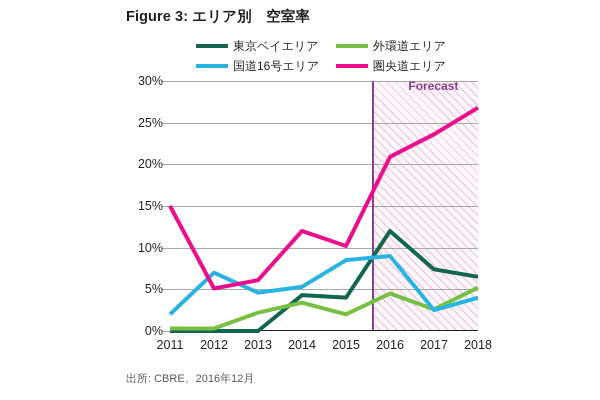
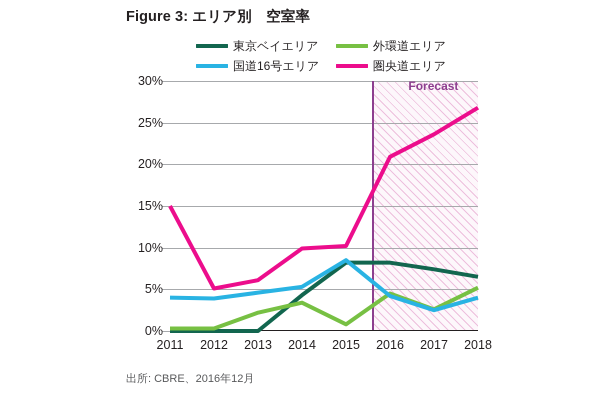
国道16号エリア/2011: 2% -> 4%
国道16号エリア/2012: 7% -> 4%
圏央道エリア/2014: 12% -> 10%
東京ベイエリア/2015: 4% -> 8%
外環道エリア/2015: 2% -> 1%
東京ベイエリア/2016: 12% -> 8%
国道16号エリア/2016: 9% -> 4%
